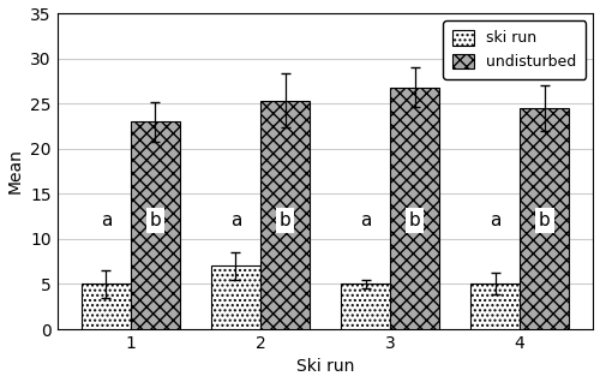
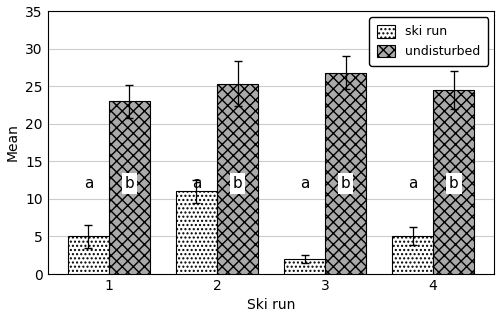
ski run/2: 7 -> 11
ski run/3: 5 -> 2
